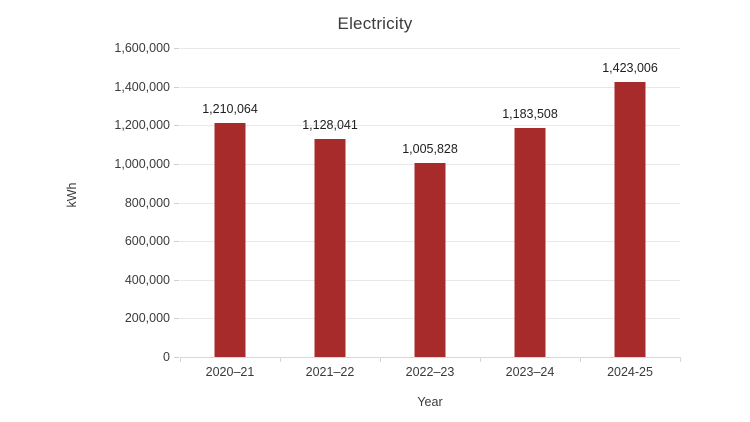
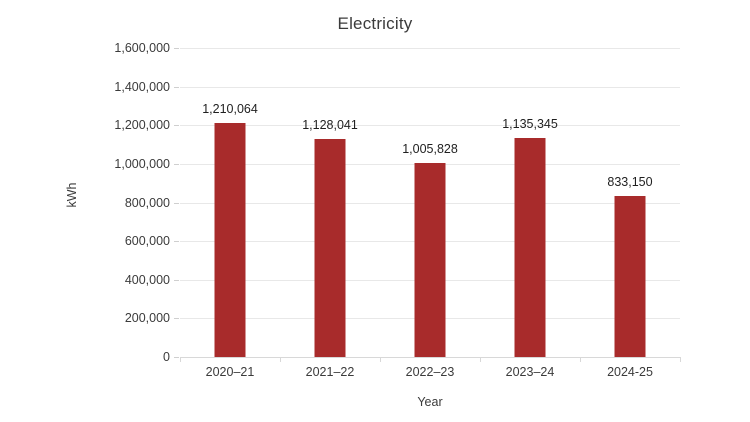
2023–24: 1,183,508 -> 1,135,345
2024-25: 1,423,006 -> 833,150
